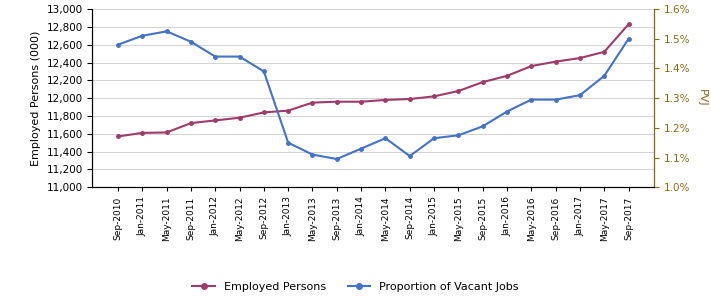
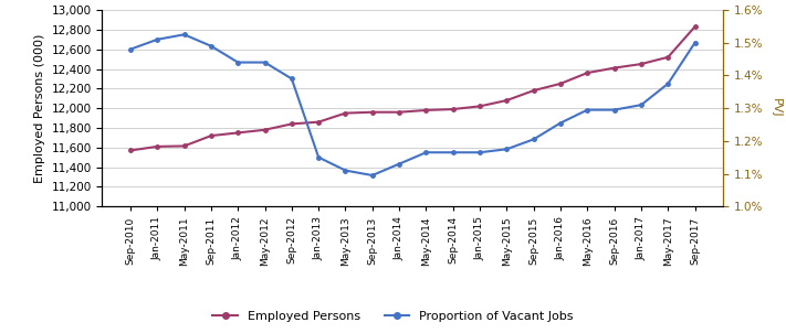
Proportion of Vacant Jobs/Sep-2014: 1.105% -> 1.165%
